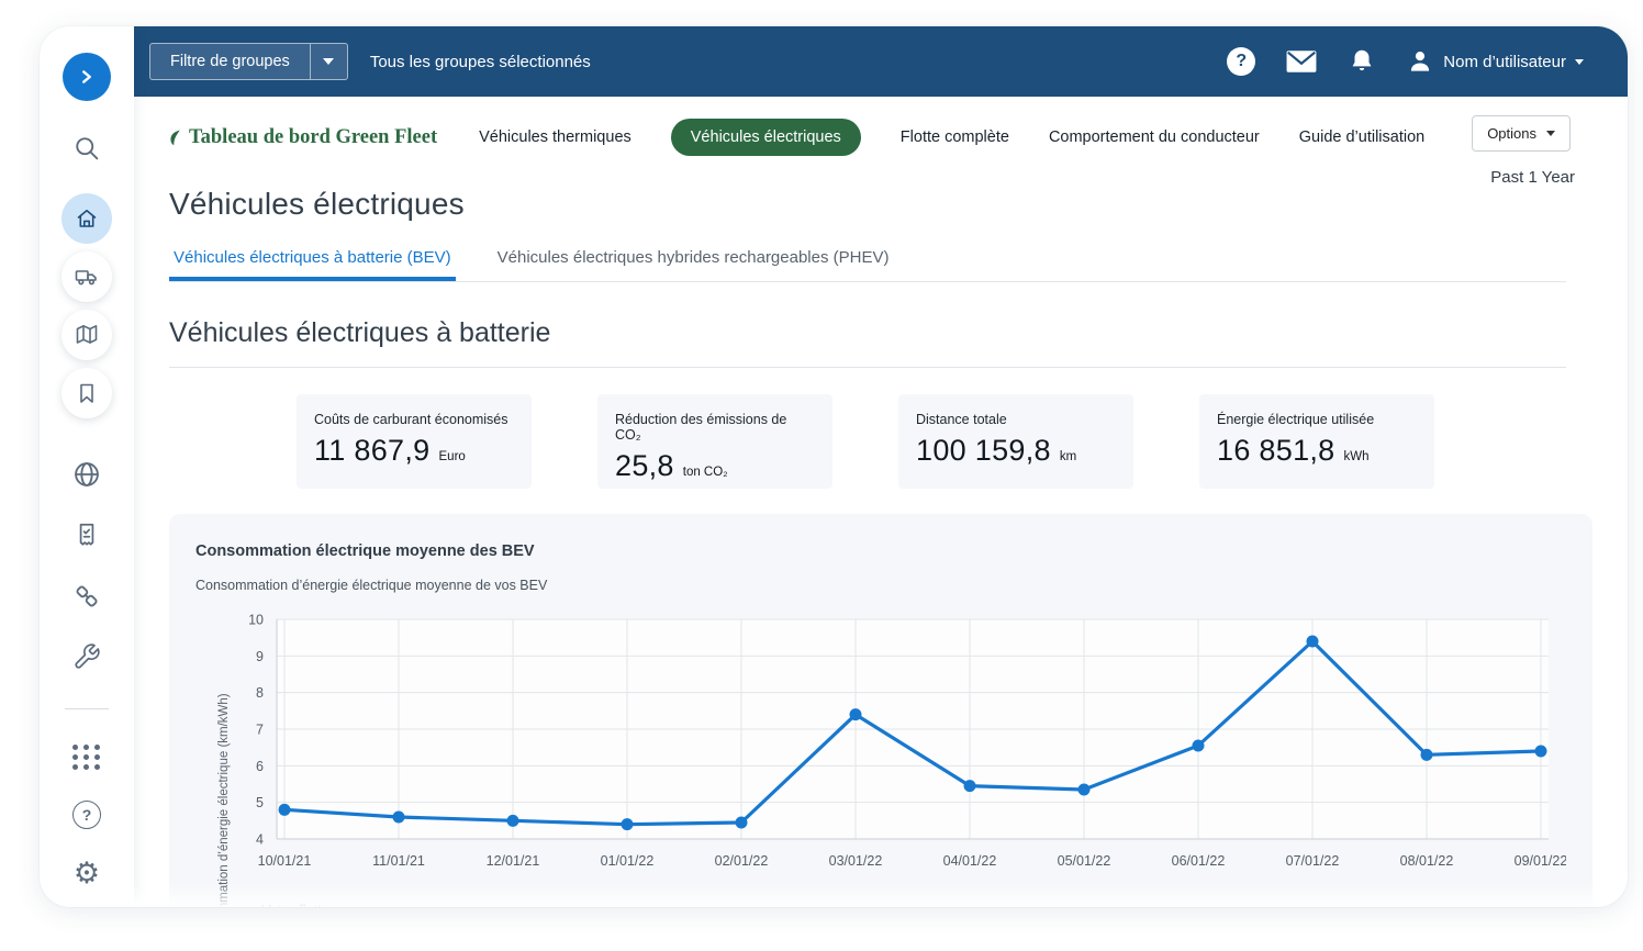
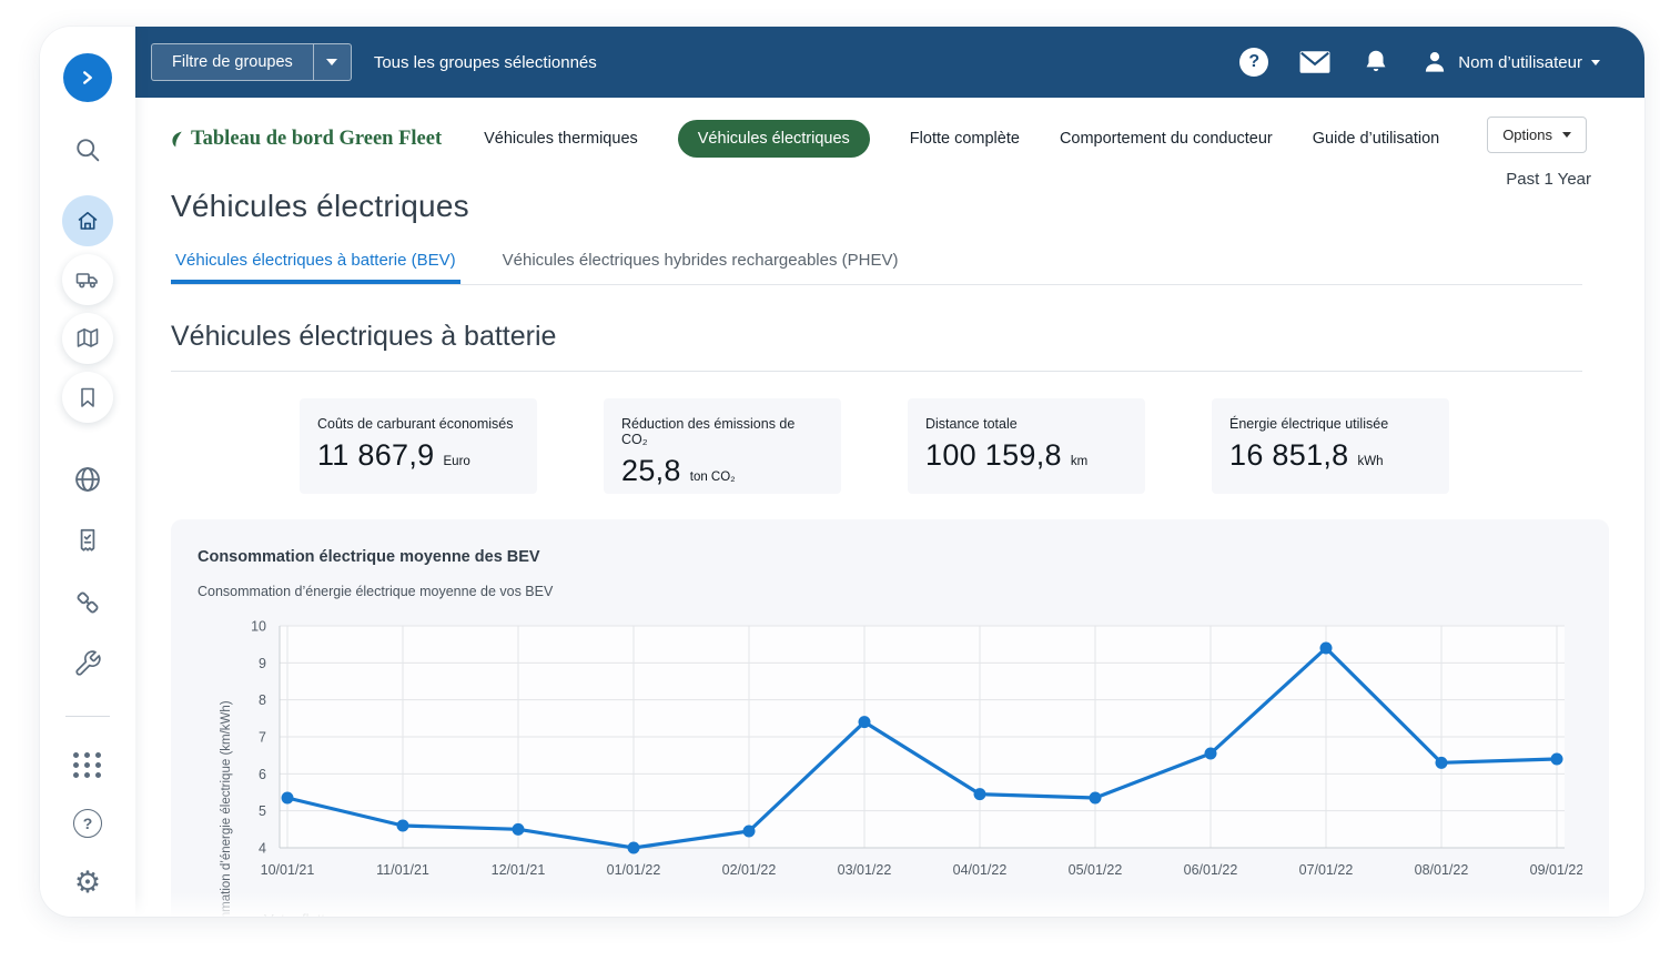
10/01/21: 4.8 -> 5.3
01/01/22: 4.4 -> 4.0
